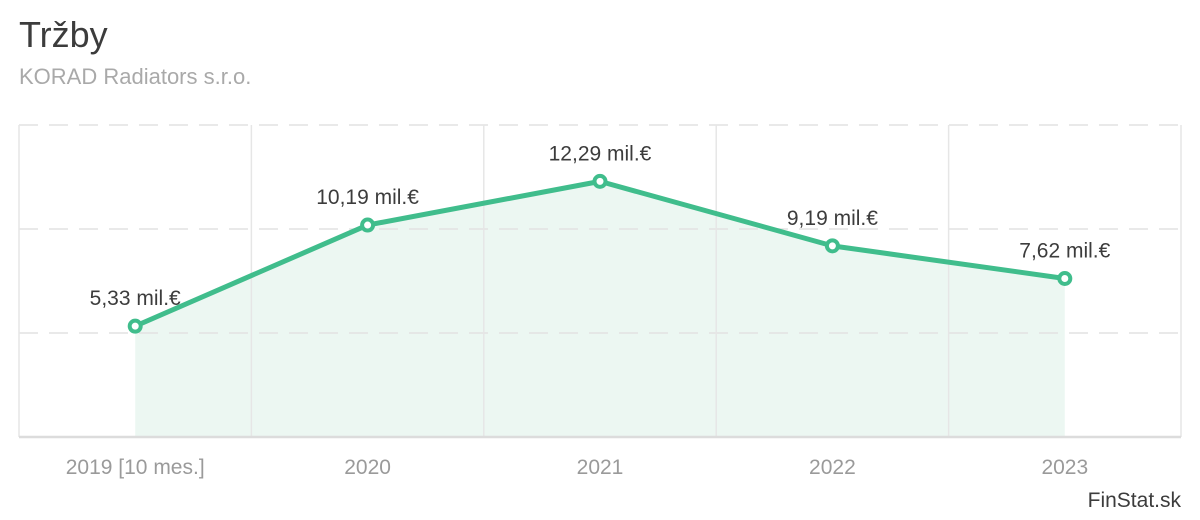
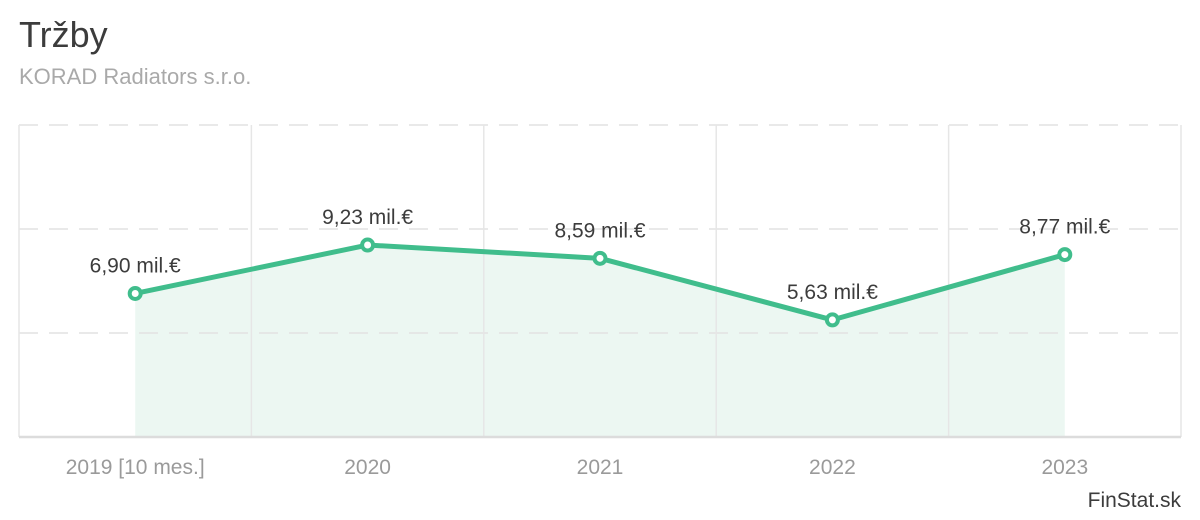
2019 [10 mes.]: 5,33 -> 6,90
2020: 10,19 -> 9,23
2021: 12,29 -> 8,59
2022: 9,19 -> 5,63
2023: 7,62 -> 8,77
